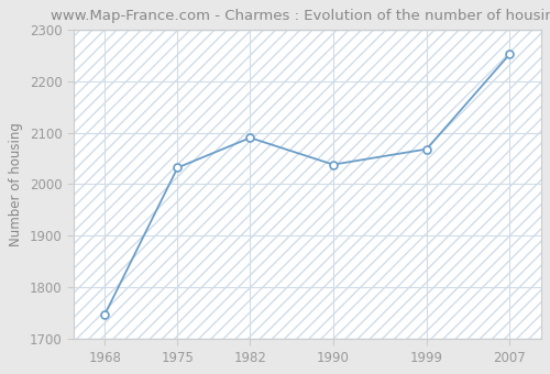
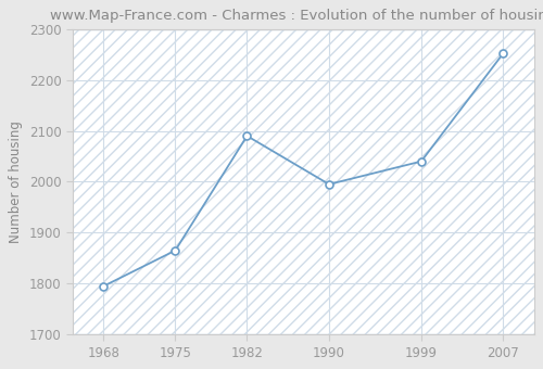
1968: 1748 -> 1795
1975: 2032 -> 1865
1990: 2038 -> 1995
1999: 2068 -> 2040
